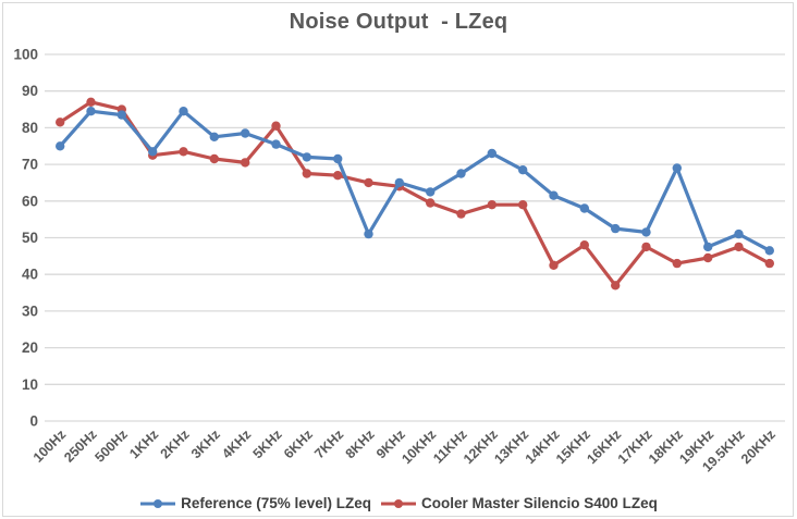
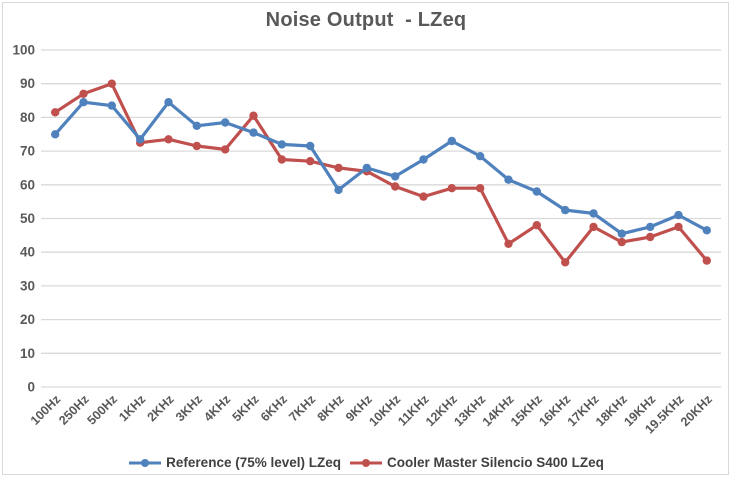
Cooler Master Silencio S400 LZeq/500Hz: 85 -> 90
Reference (75% level) LZeq/8KHz: 51 -> 58
Reference (75% level) LZeq/18KHz: 69 -> 46
Cooler Master Silencio S400 LZeq/20KHz: 43 -> 38
